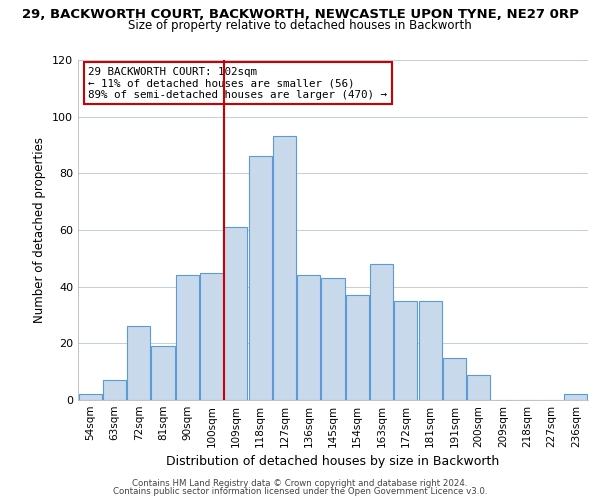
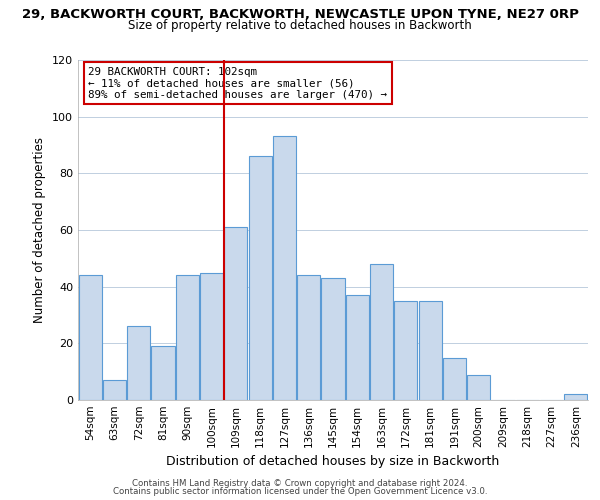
54sqm: 2 -> 44
